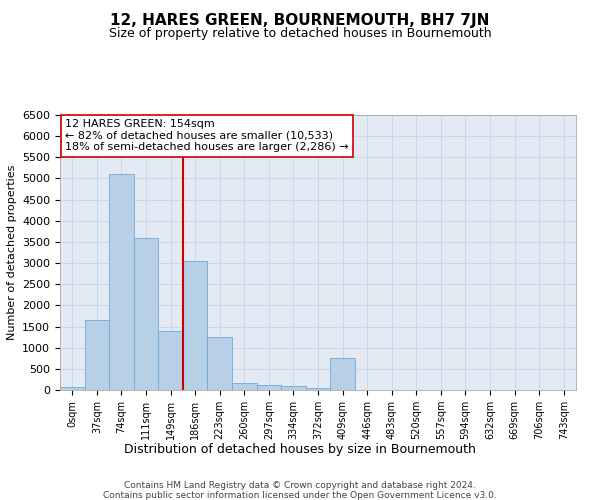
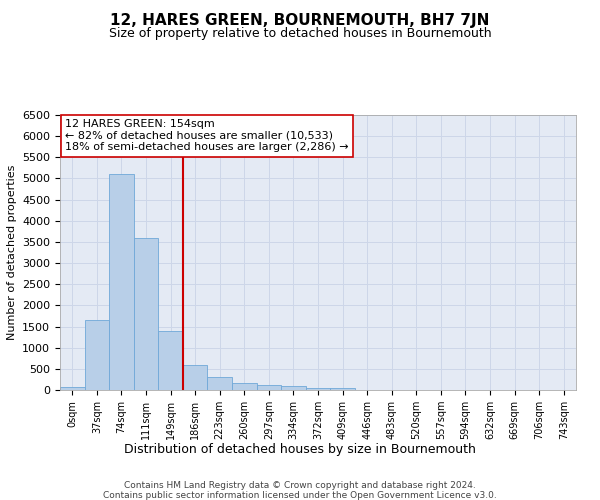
186sqm: 3050 -> 580
223sqm: 1250 -> 310
409sqm: 750 -> 50
